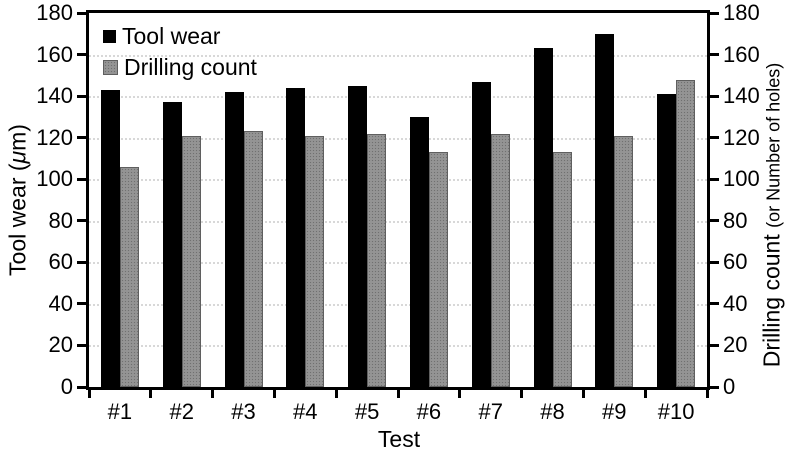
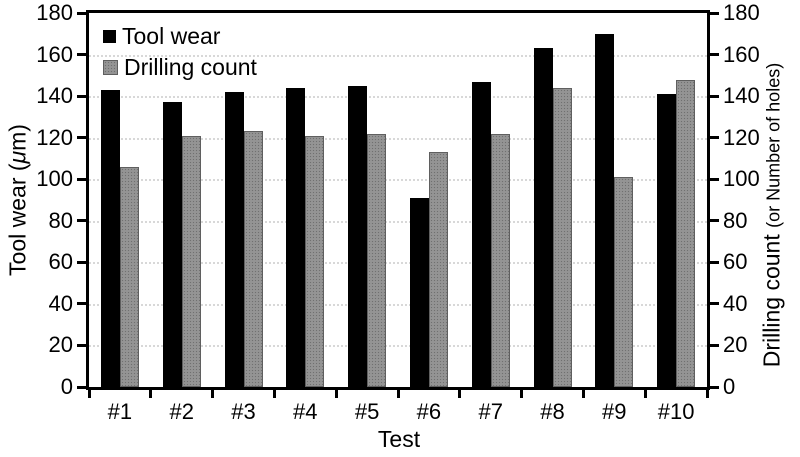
Tool wear/#6: 130 -> 91
Drilling count/#8: 113 -> 144
Drilling count/#9: 121 -> 101
